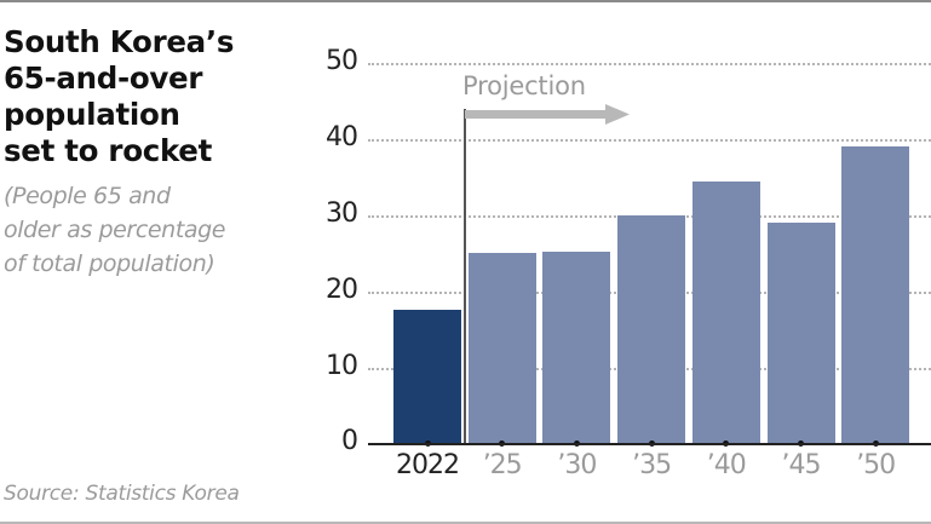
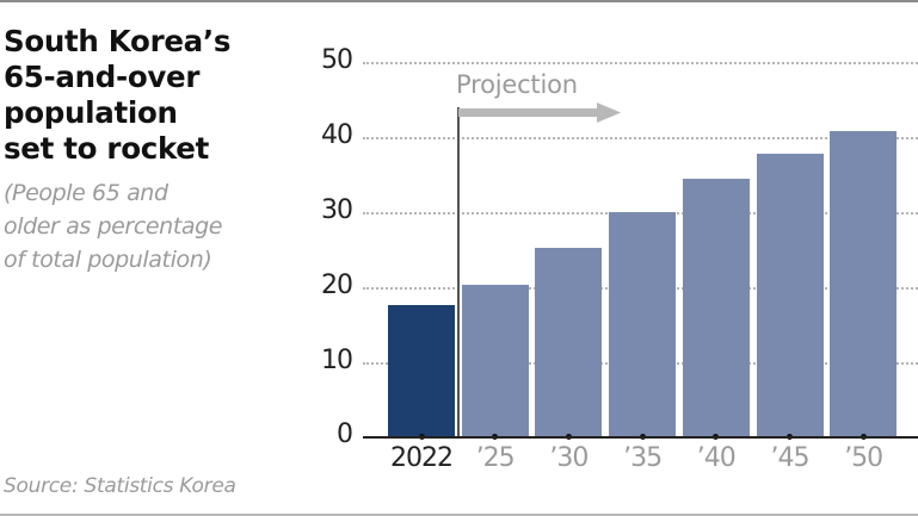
’25: 25 -> 20
’45: 29 -> 38
’50: 39 -> 41
